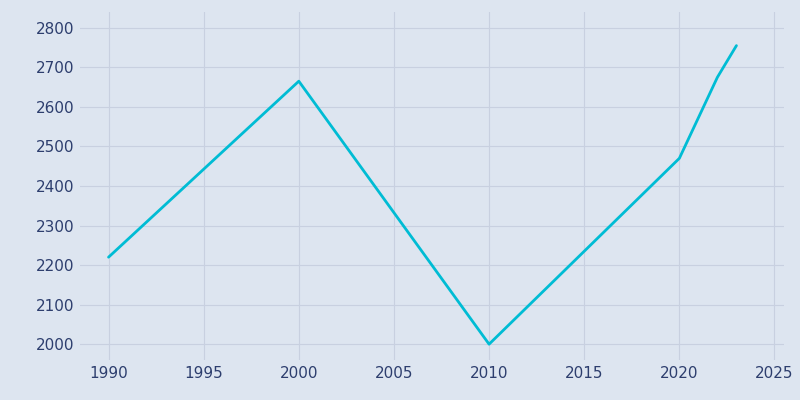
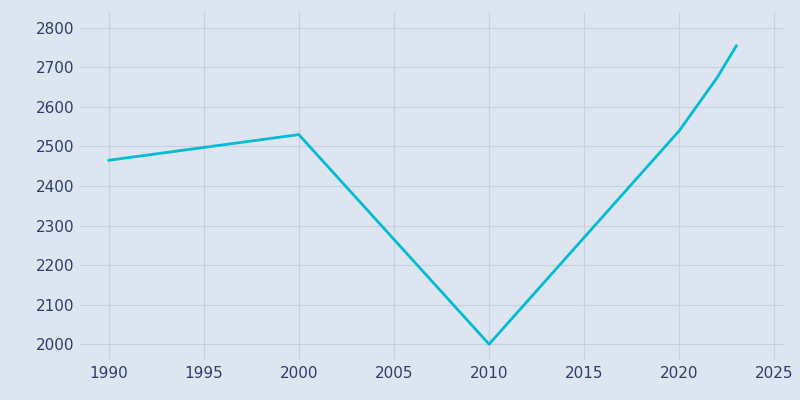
1990: 2220 -> 2465
2000: 2665 -> 2530
2020: 2470 -> 2540
